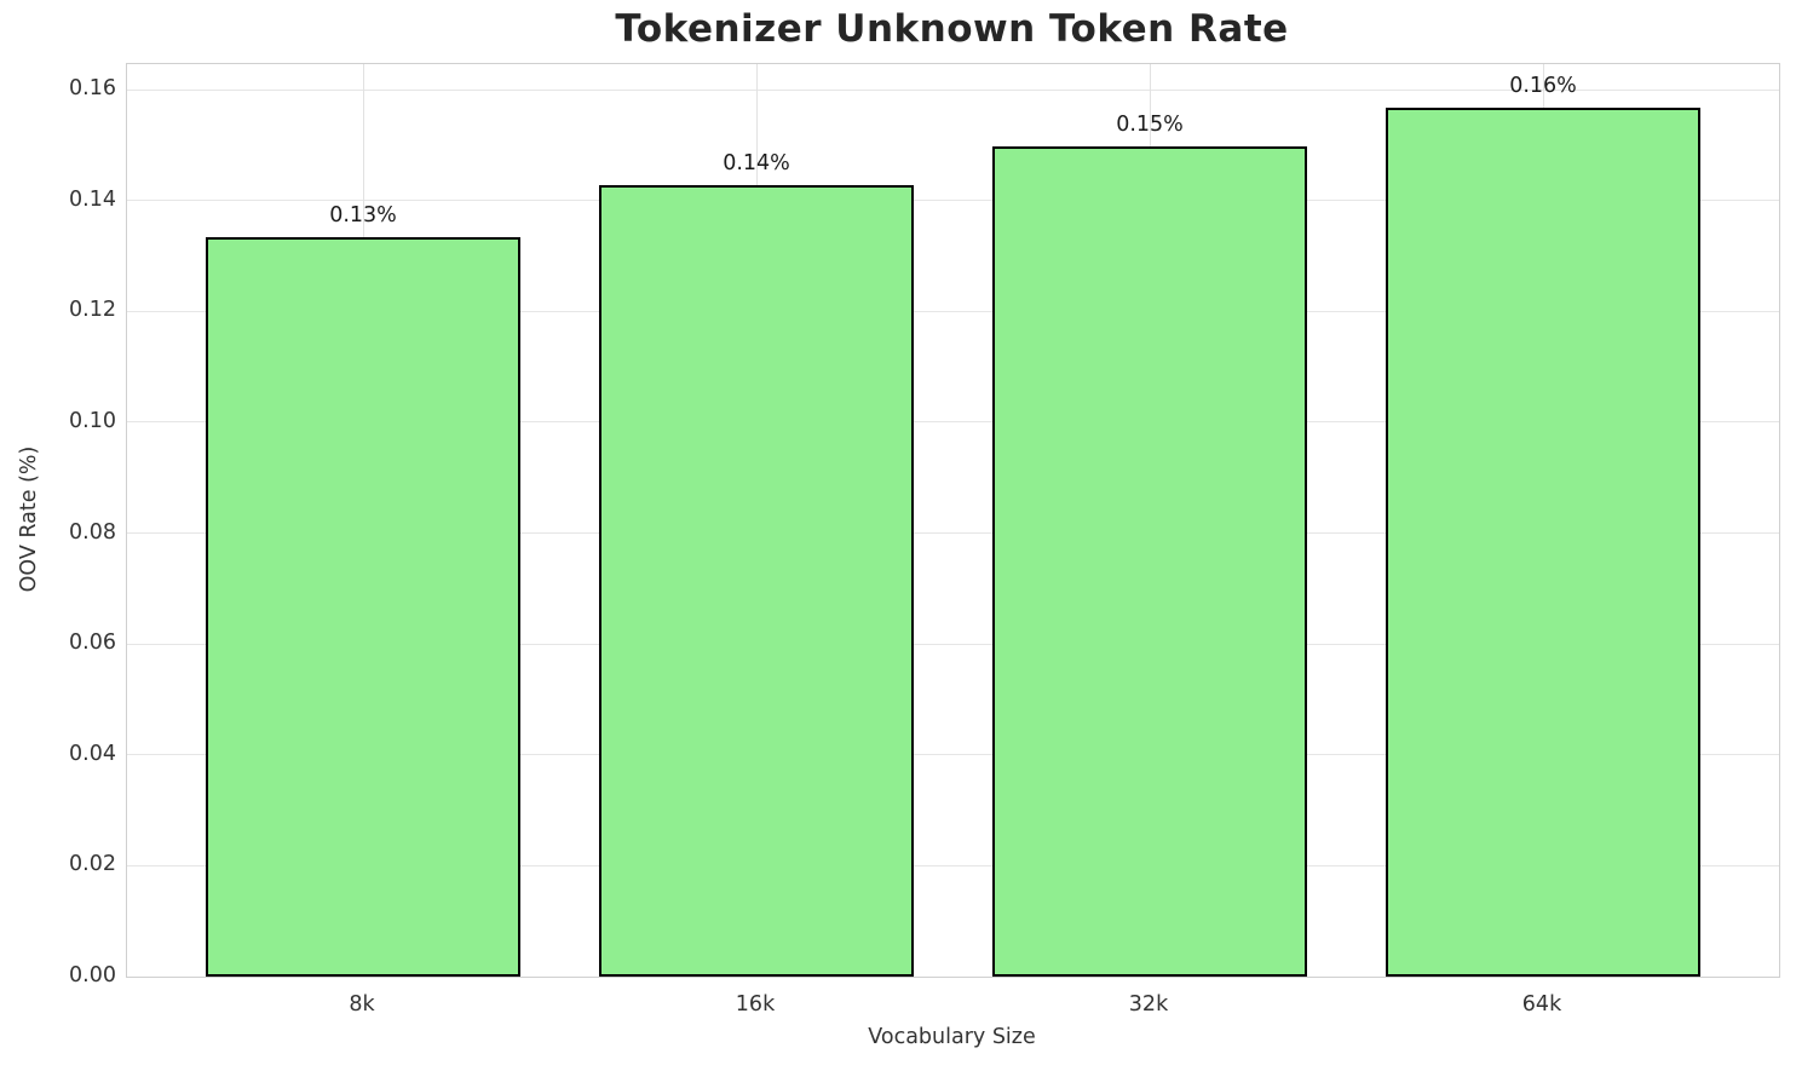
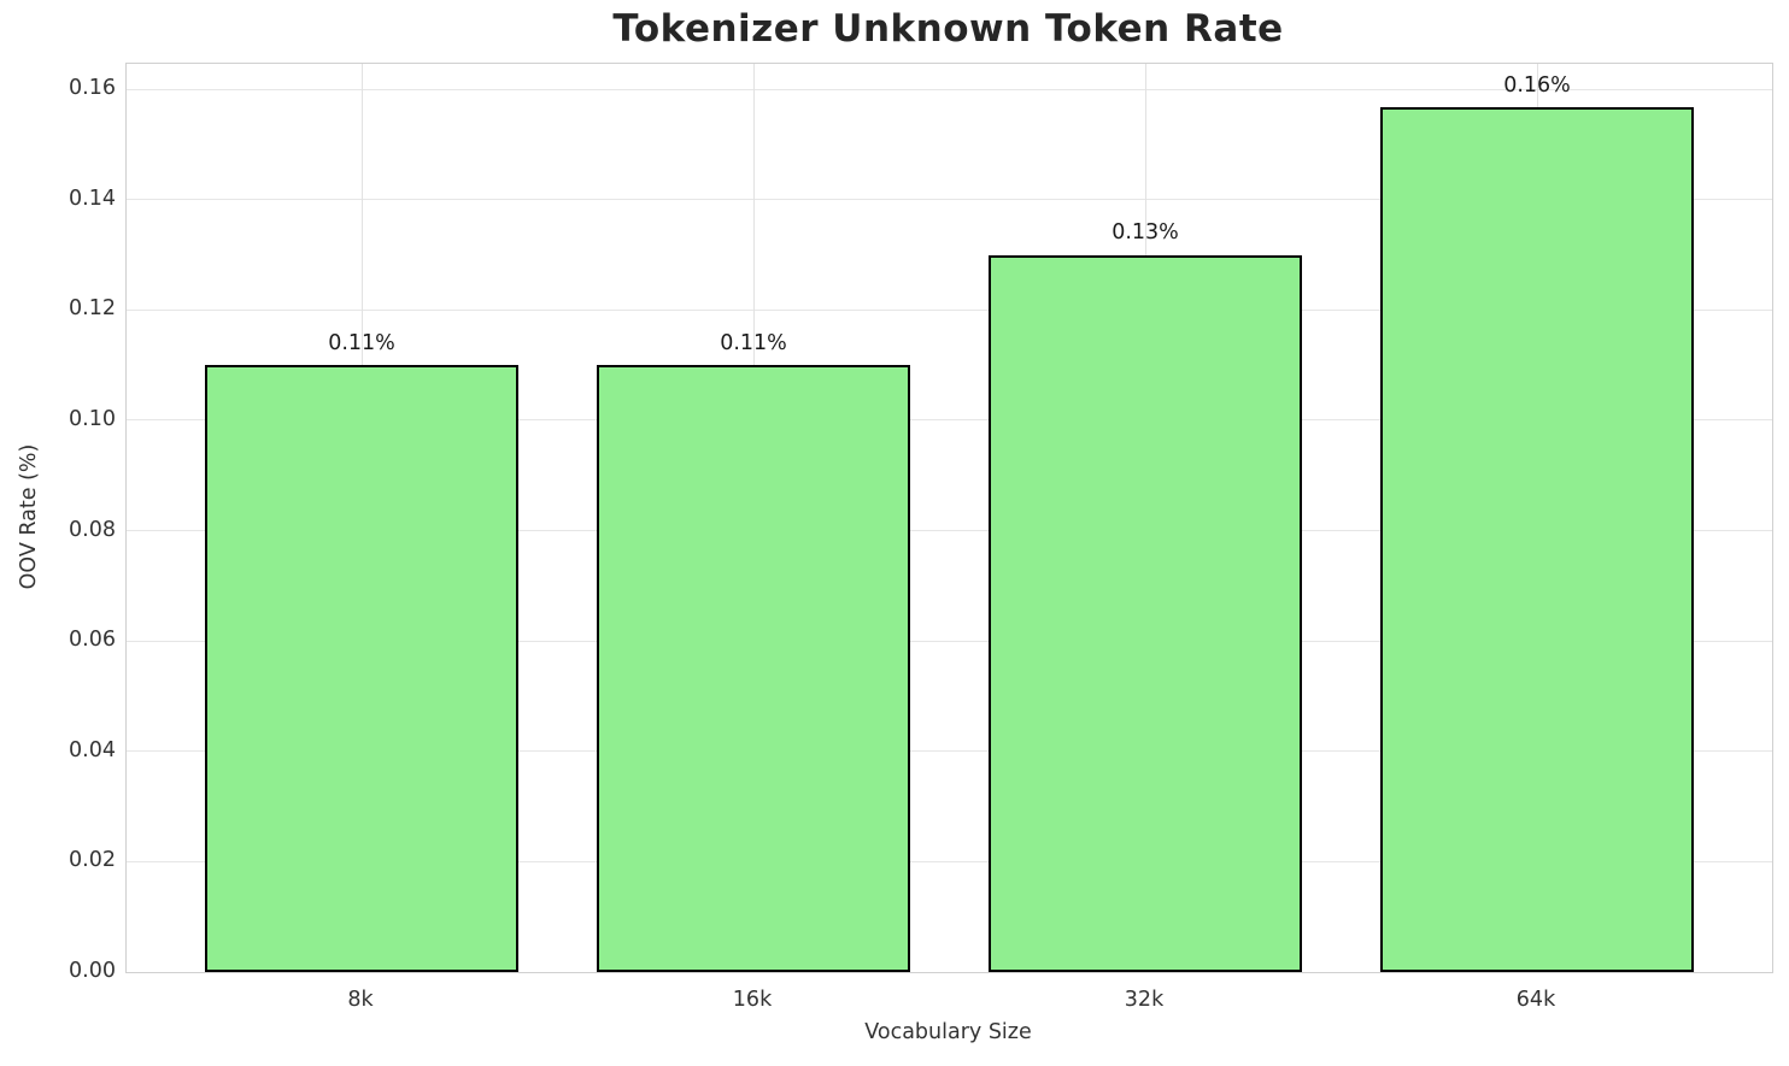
8k: 0.13% -> 0.11%
16k: 0.14% -> 0.11%
32k: 0.15% -> 0.13%
